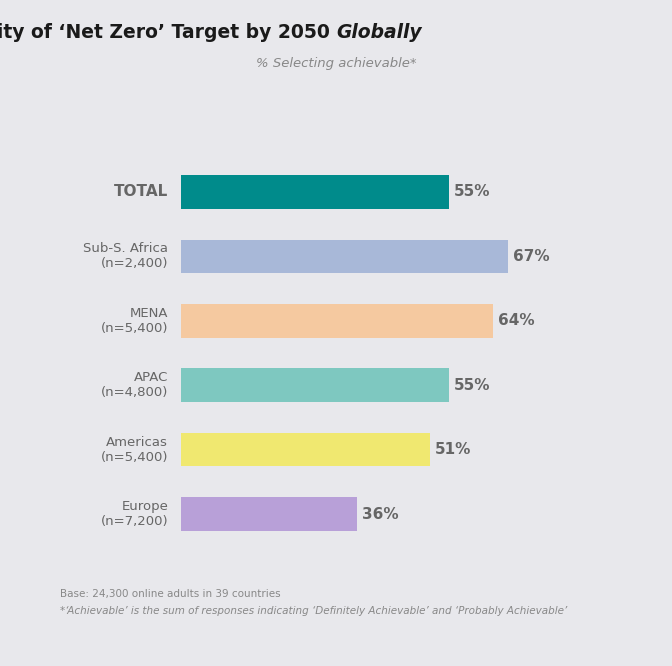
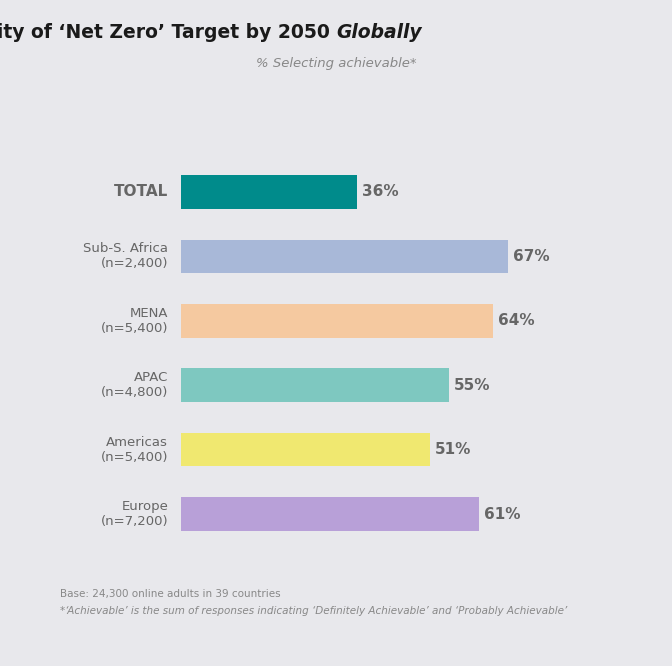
TOTAL: 55% -> 36%
Europe (n=7,200): 36% -> 61%
